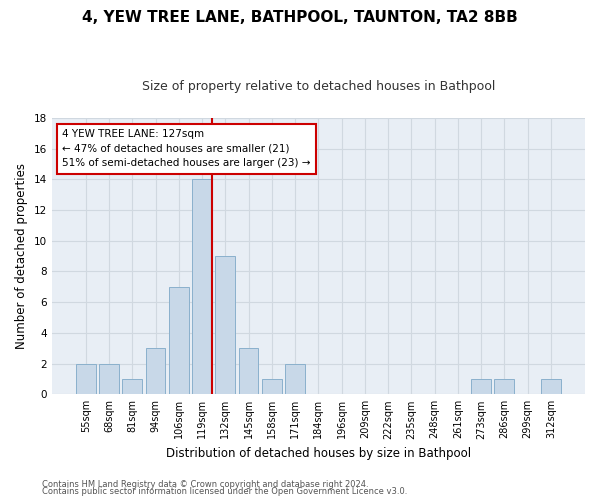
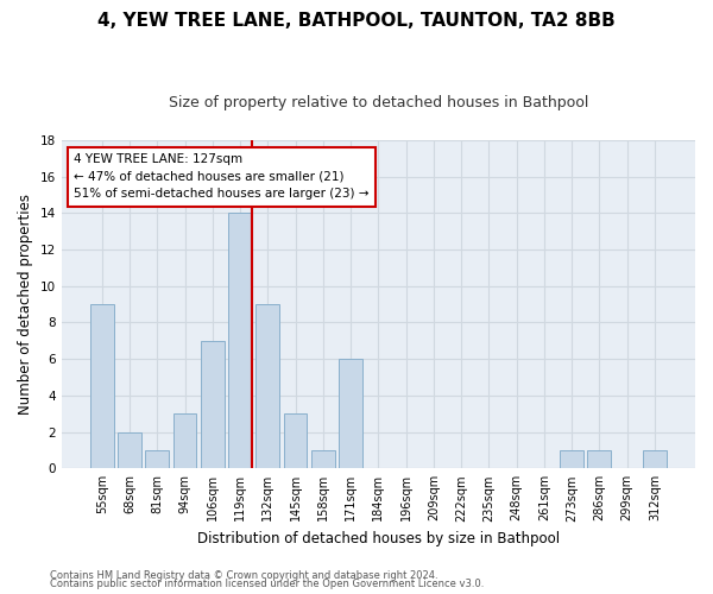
55sqm: 2 -> 9
171sqm: 2 -> 6
